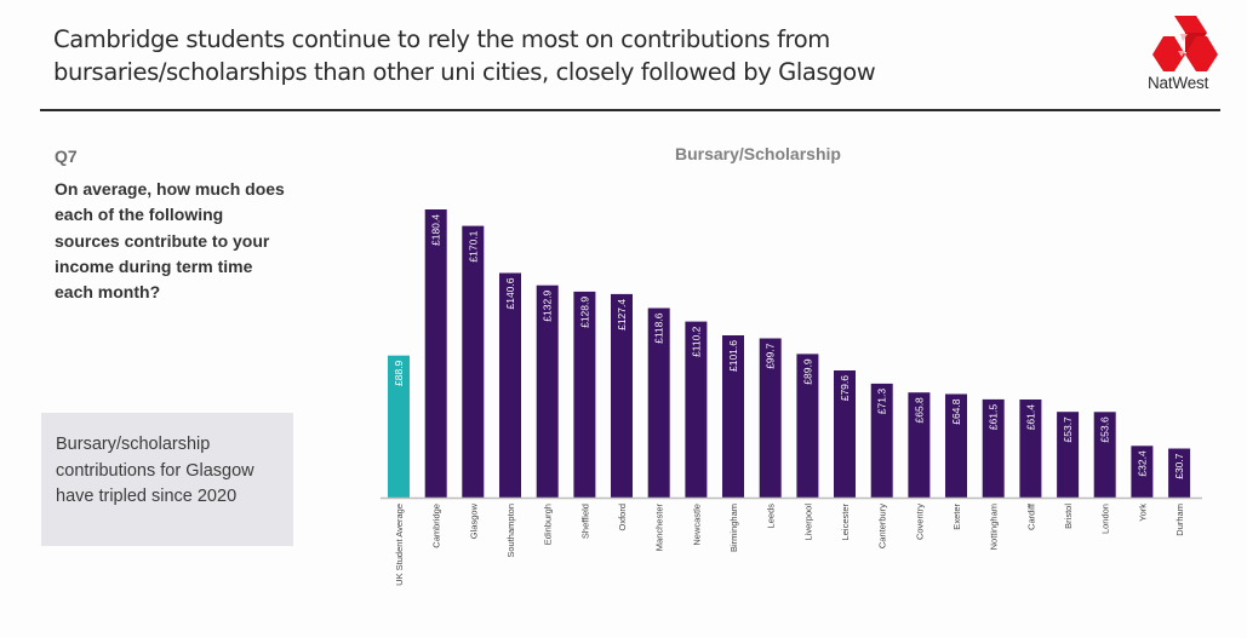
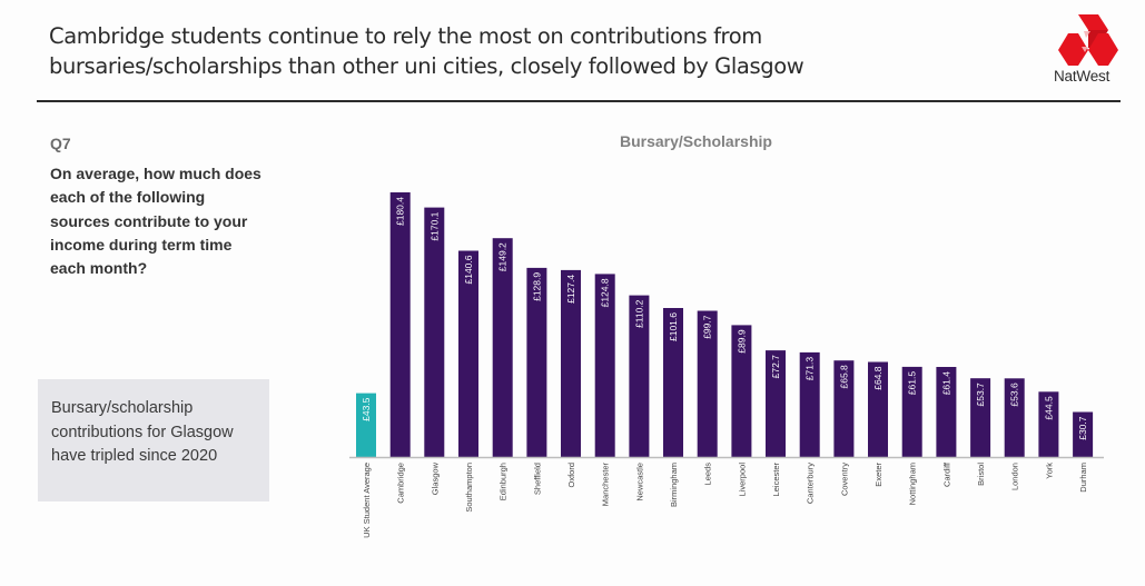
UK Student Average: £88.9 -> £43.5
Edinburgh: £132.9 -> £149.2
Manchester: £118.6 -> £124.8
Leicester: £79.6 -> £72.7
York: £32.4 -> £44.5
